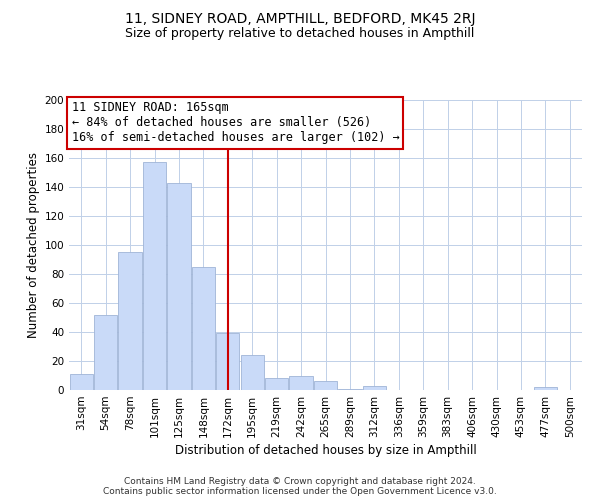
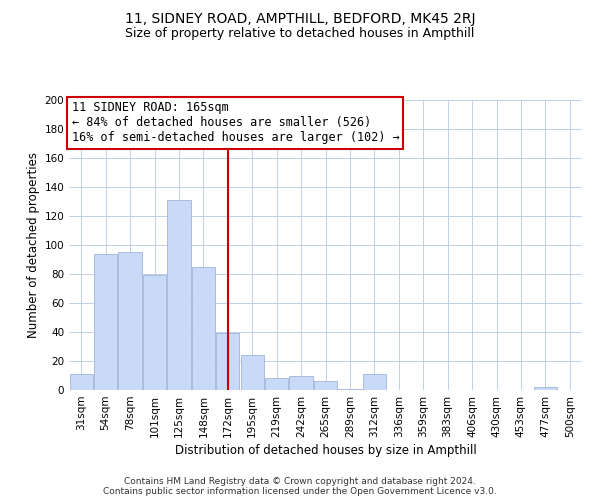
54sqm: 52 -> 94
101sqm: 157 -> 79
125sqm: 143 -> 131
312sqm: 3 -> 11
